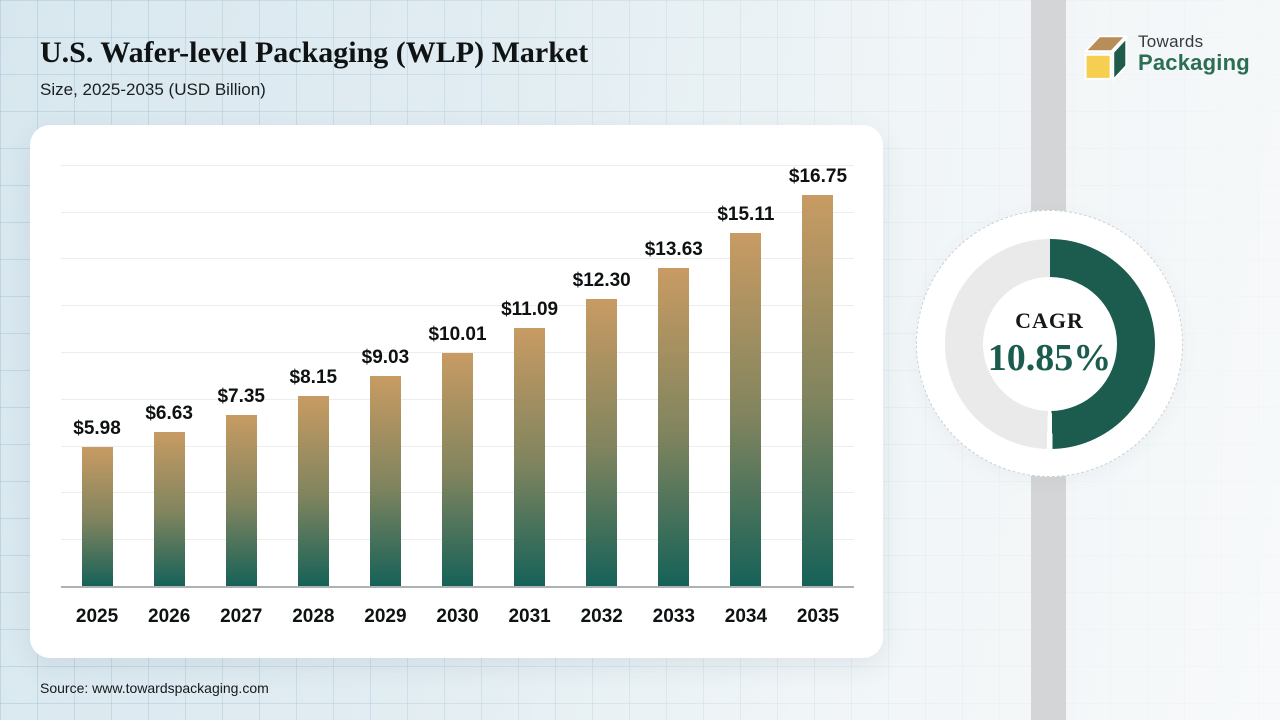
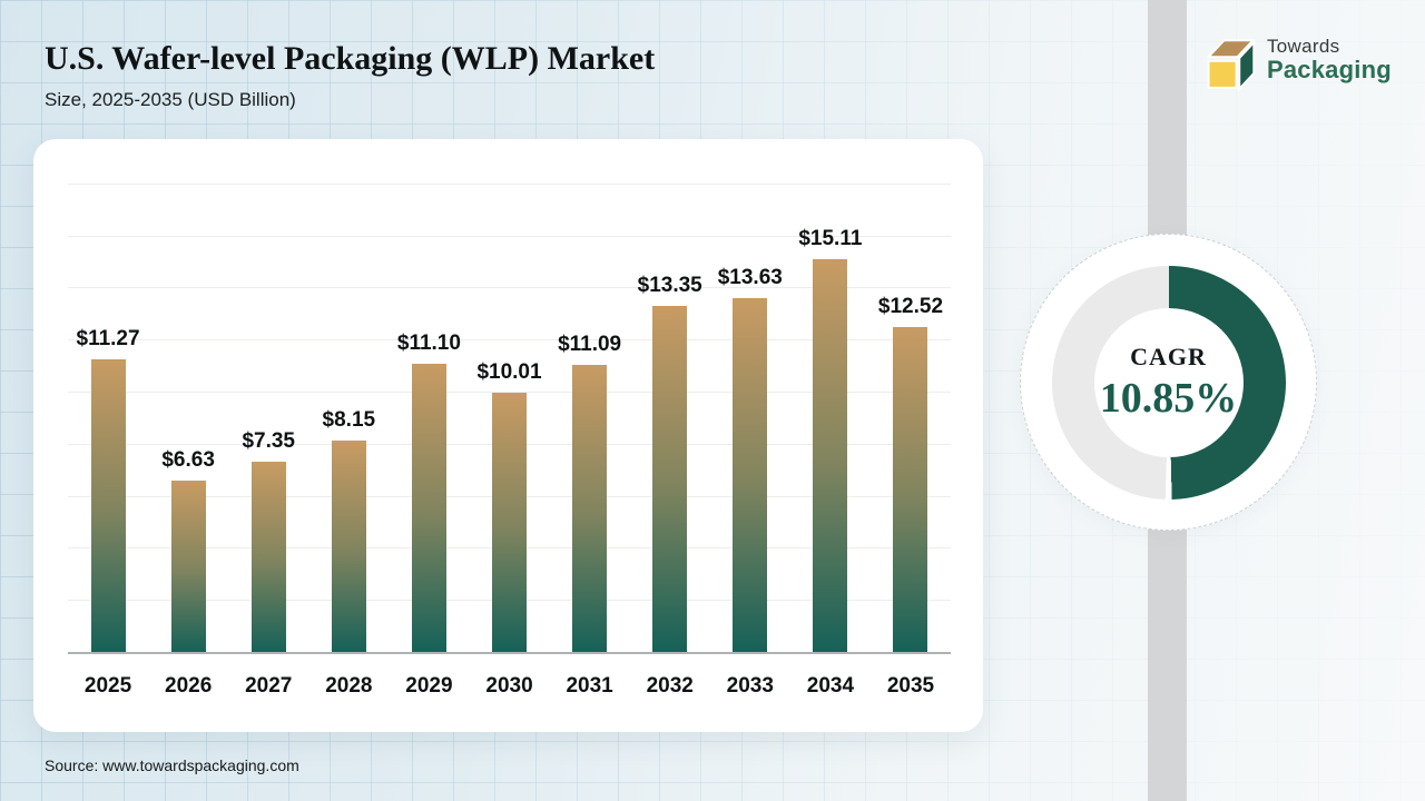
2025: $5.98 -> $11.27
2029: $9.03 -> $11.10
2032: $12.30 -> $13.35
2035: $16.75 -> $12.52
